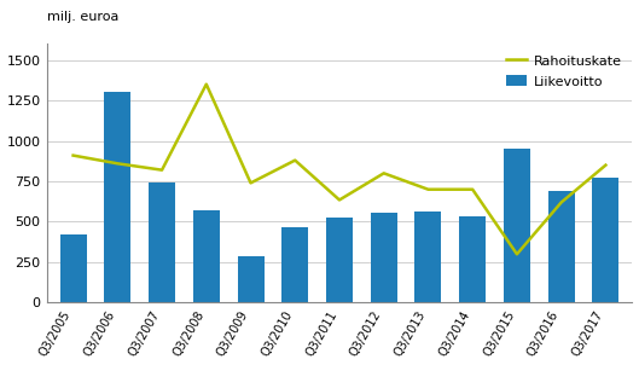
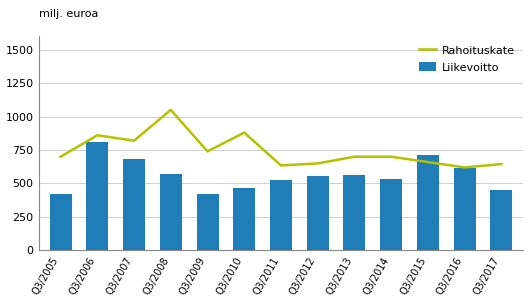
Rahoituskate/Q3/2005: 910 -> 700
Liikevoitto/Q3/2006: 1300 -> 810
Liikevoitto/Q3/2007: 740 -> 680
Rahoituskate/Q3/2008: 1350 -> 1050
Liikevoitto/Q3/2009: 290 -> 420
Rahoituskate/Q3/2012: 800 -> 650
Liikevoitto/Q3/2015: 950 -> 710
Rahoituskate/Q3/2015: 300 -> 660
Liikevoitto/Q3/2016: 690 -> 620
Liikevoitto/Q3/2017: 770 -> 460
Rahoituskate/Q3/2017: 850 -> 640
